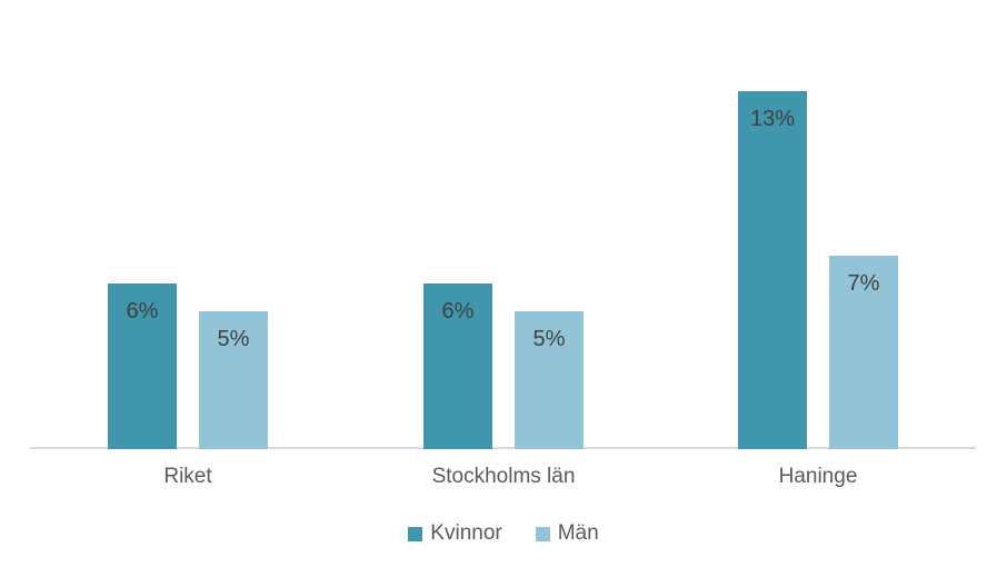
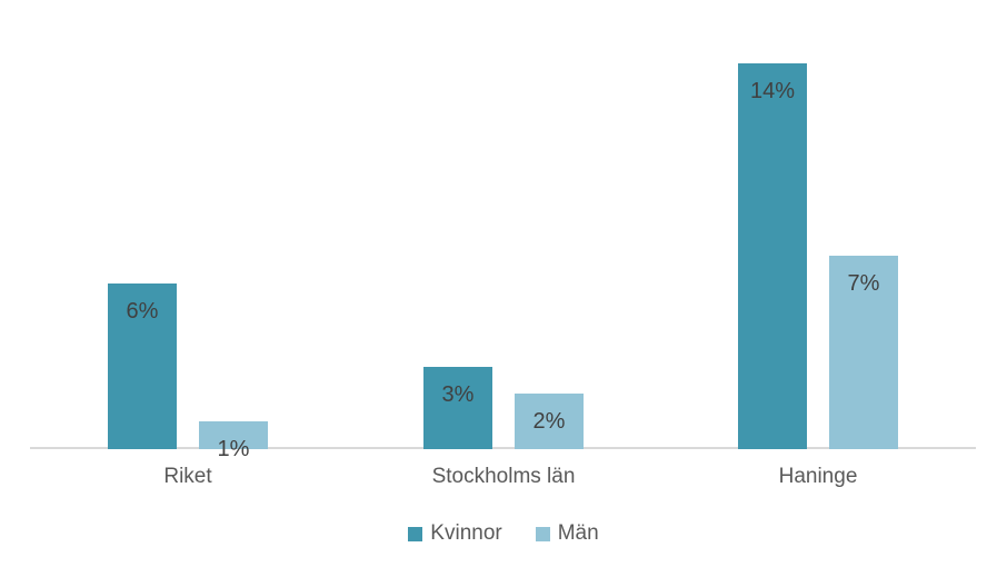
Män/Riket: 5% -> 1%
Kvinnor/Stockholms län: 6% -> 3%
Män/Stockholms län: 5% -> 2%
Kvinnor/Haninge: 13% -> 14%
